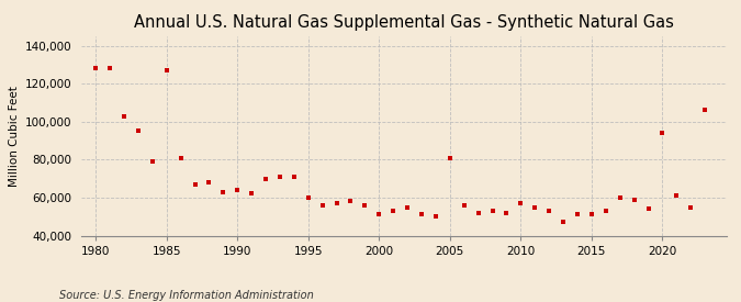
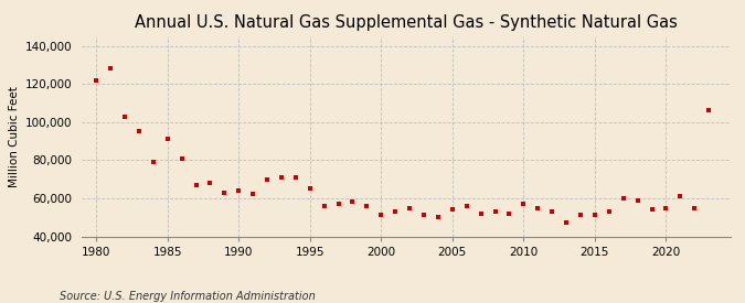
1980: 128,000 -> 122,000
1985: 127,000 -> 91,000
1995: 60,000 -> 65,000
2005: 81,000 -> 54,000
2020: 94,000 -> 55,000
